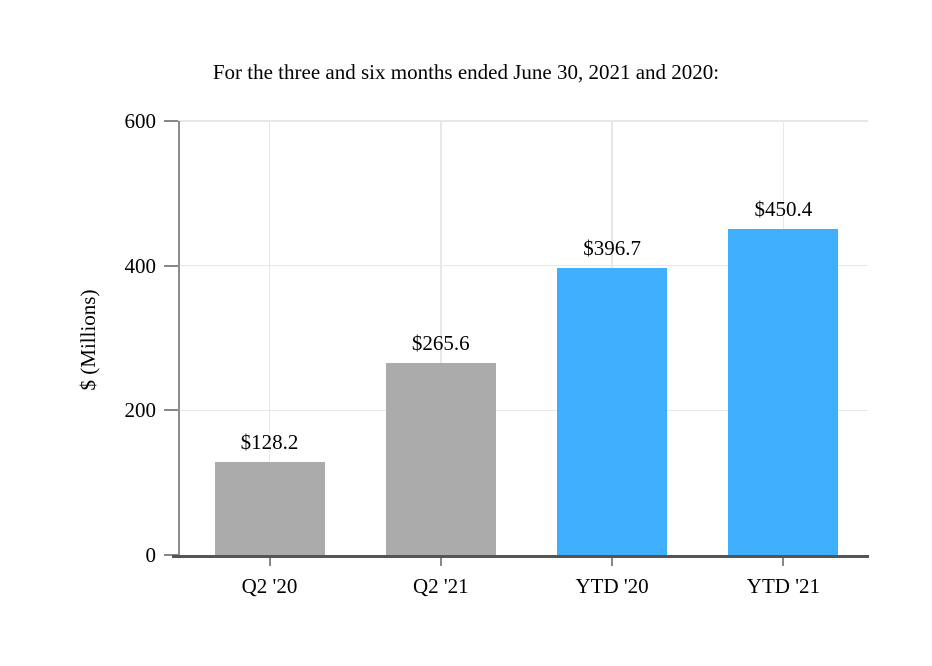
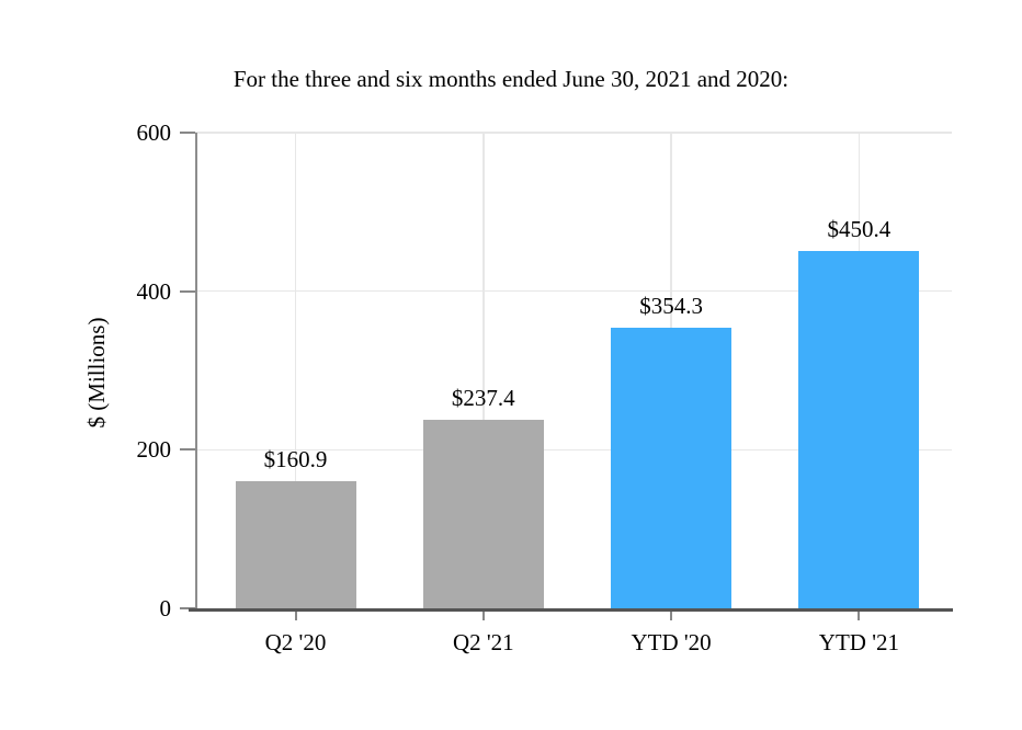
Q2 '20: $128.2 -> $160.9
Q2 '21: $265.6 -> $237.4
YTD '20: $396.7 -> $354.3
